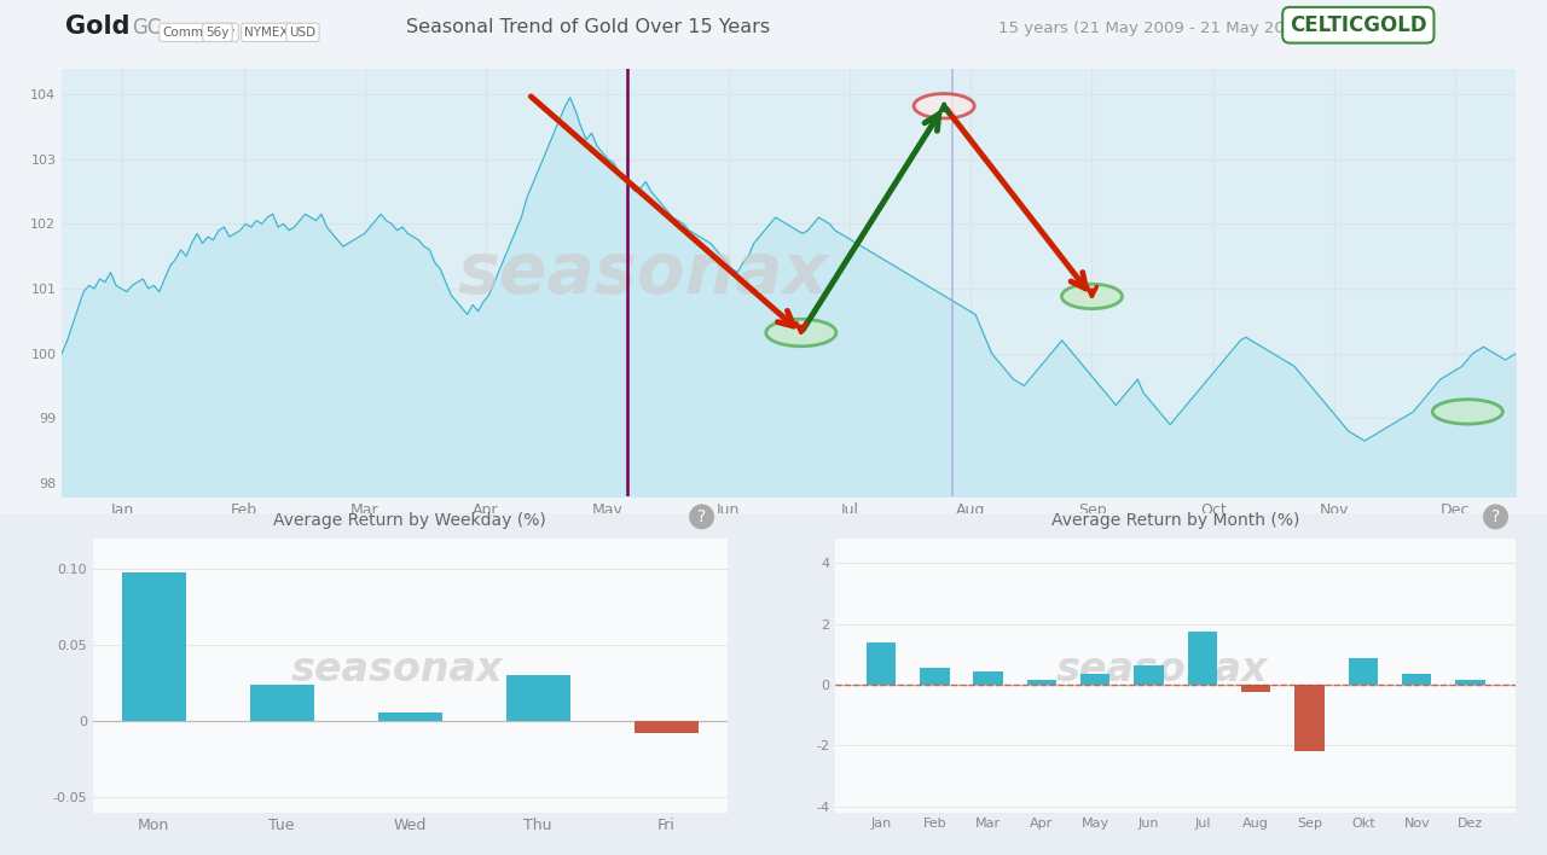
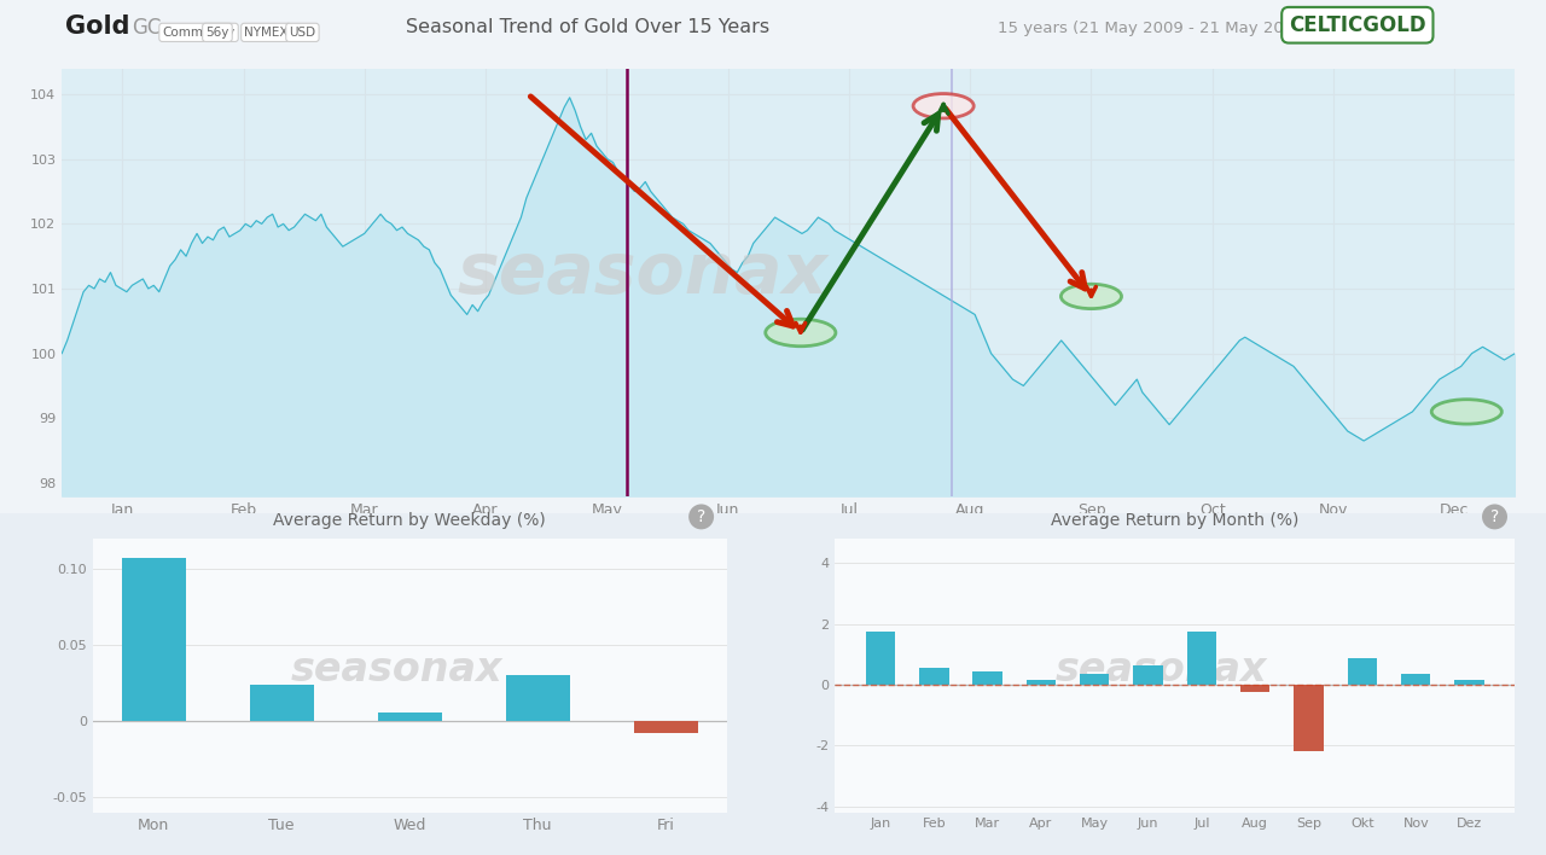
Average Return by Weekday (%)/Mon: 0.098 -> 0.107
Average Return by Month (%)/Jan: 1.40 -> 1.75
